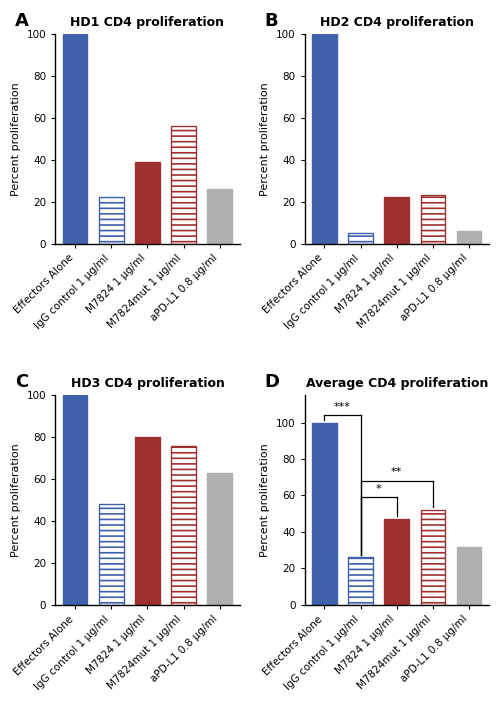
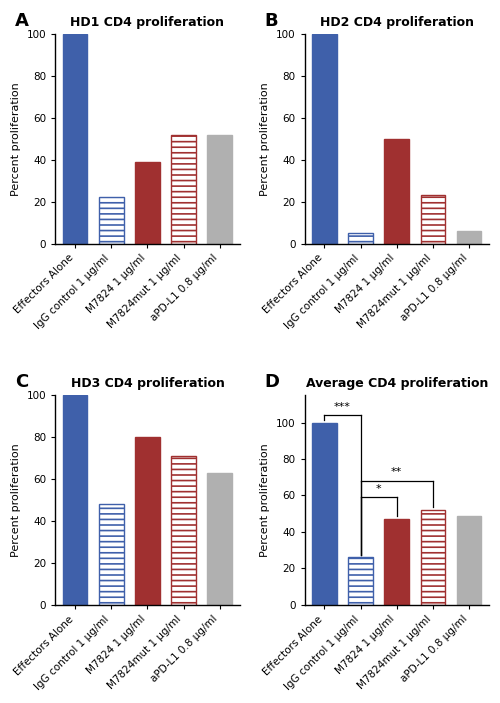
HD1 CD4 proliferation/M7824mut 1 µg/ml: 56 -> 52
HD1 CD4 proliferation/aPD-L1 0.8 µg/ml: 26 -> 52
HD2 CD4 proliferation/M7824 1 µg/ml: 22 -> 50
HD3 CD4 proliferation/M7824mut 1 µg/ml: 76 -> 71
Average CD4 proliferation/aPD-L1 0.8 µg/ml: 32 -> 49
